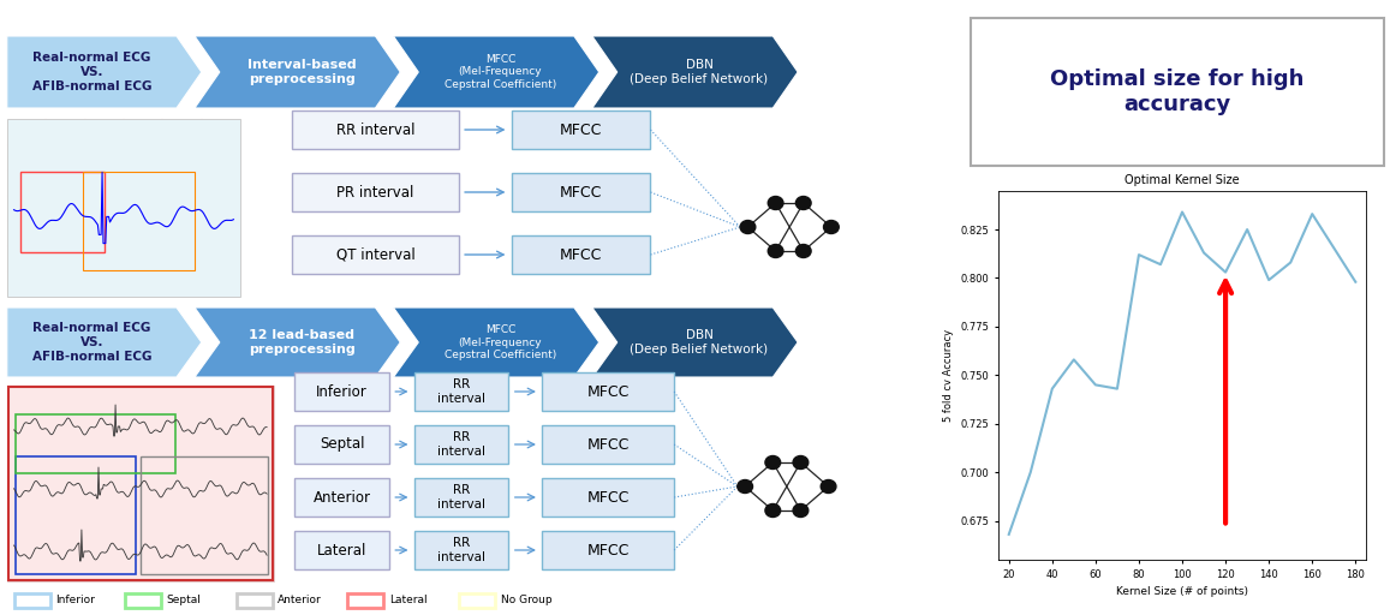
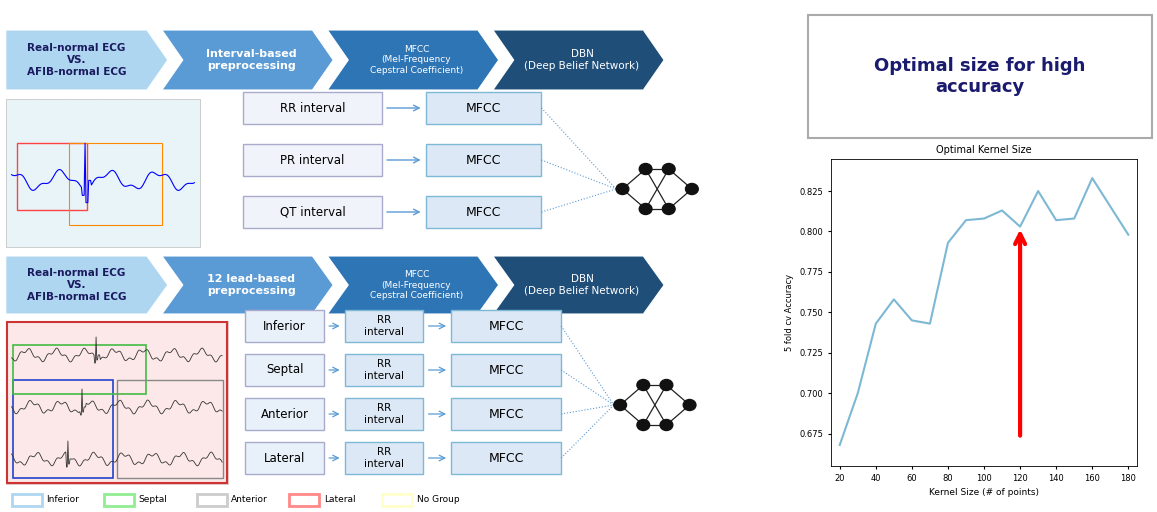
Optimal Kernel Size/80: 0.812 -> 0.793
Optimal Kernel Size/100: 0.834 -> 0.808
Optimal Kernel Size/140: 0.799 -> 0.807
